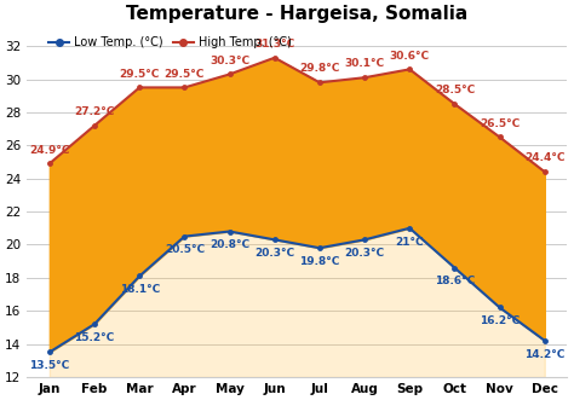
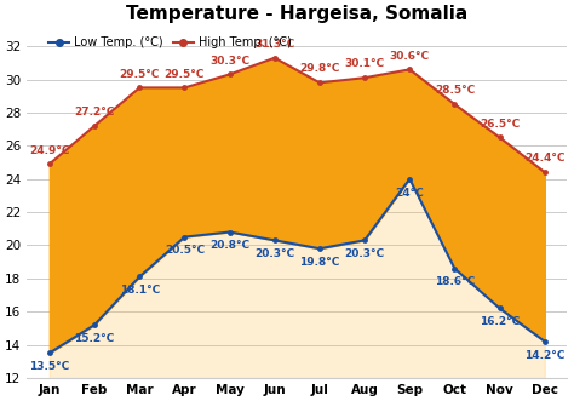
Low Temp. (°C)/Sep: 21°C -> 24°C
